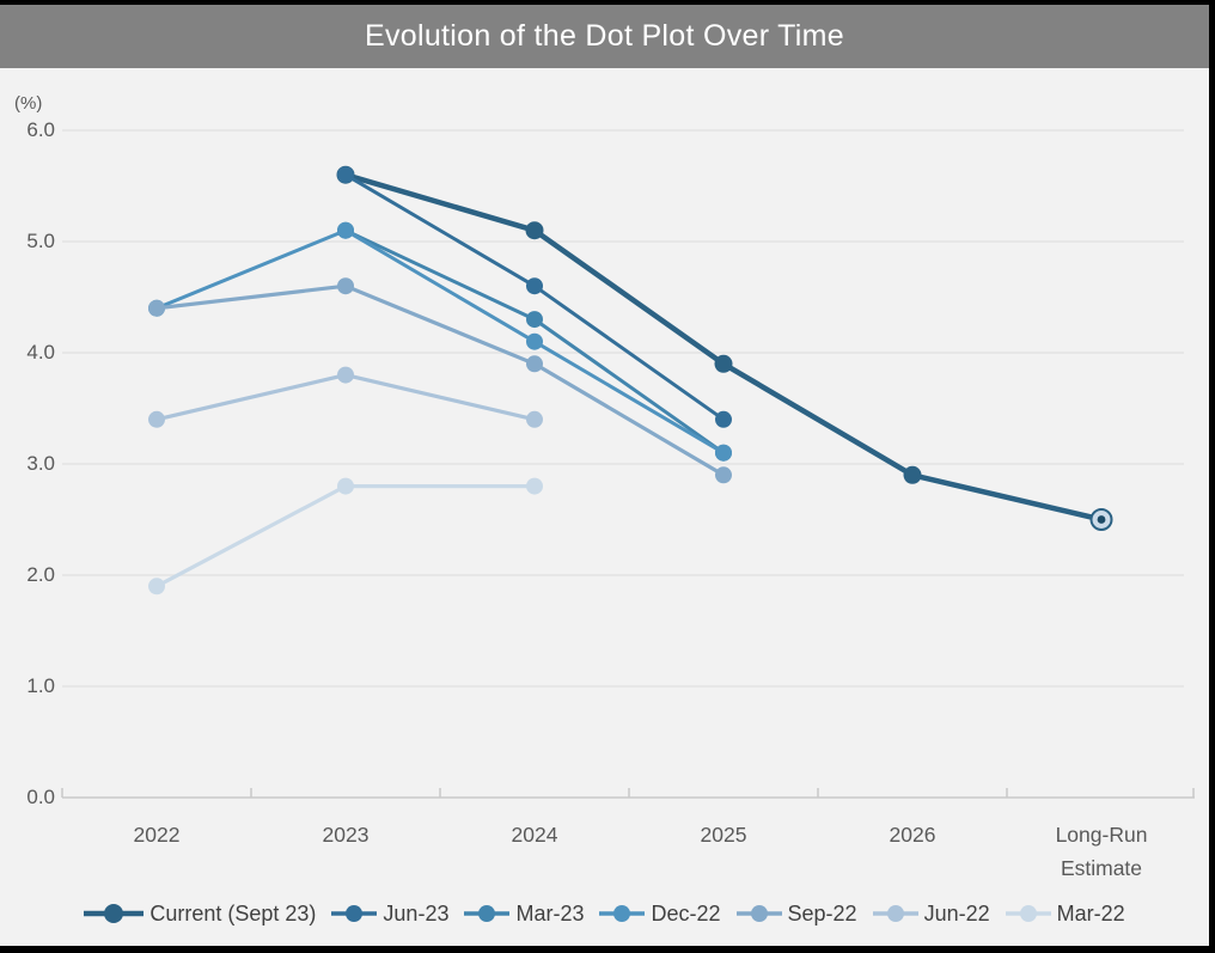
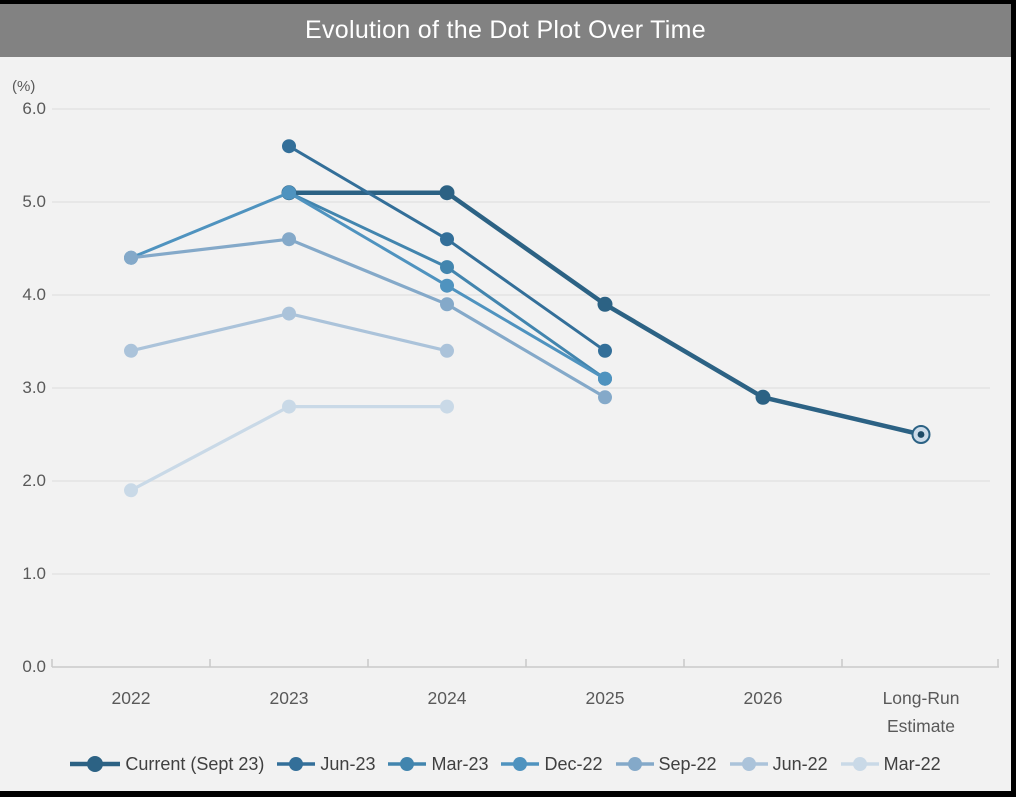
Current (Sept 23)/2023: 5.6 -> 5.1
